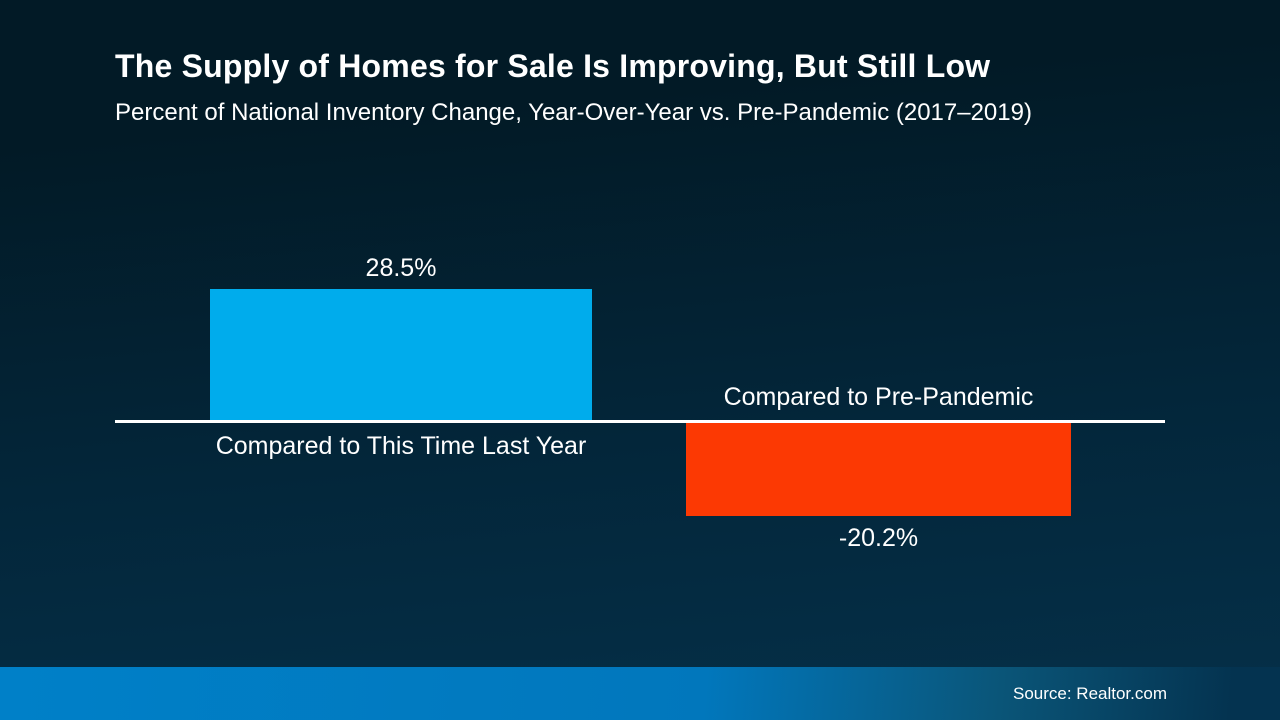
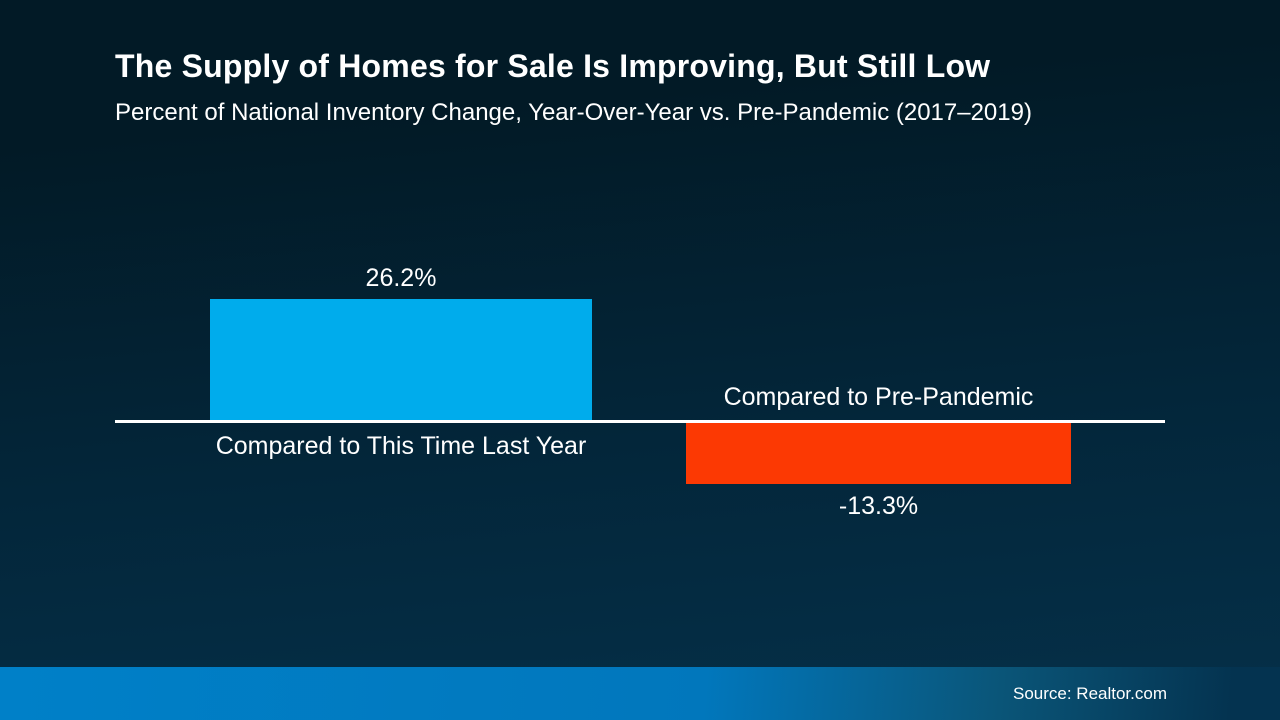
Compared to This Time Last Year: 28.5% -> 26.2%
Compared to Pre-Pandemic: -20.2% -> -13.3%
